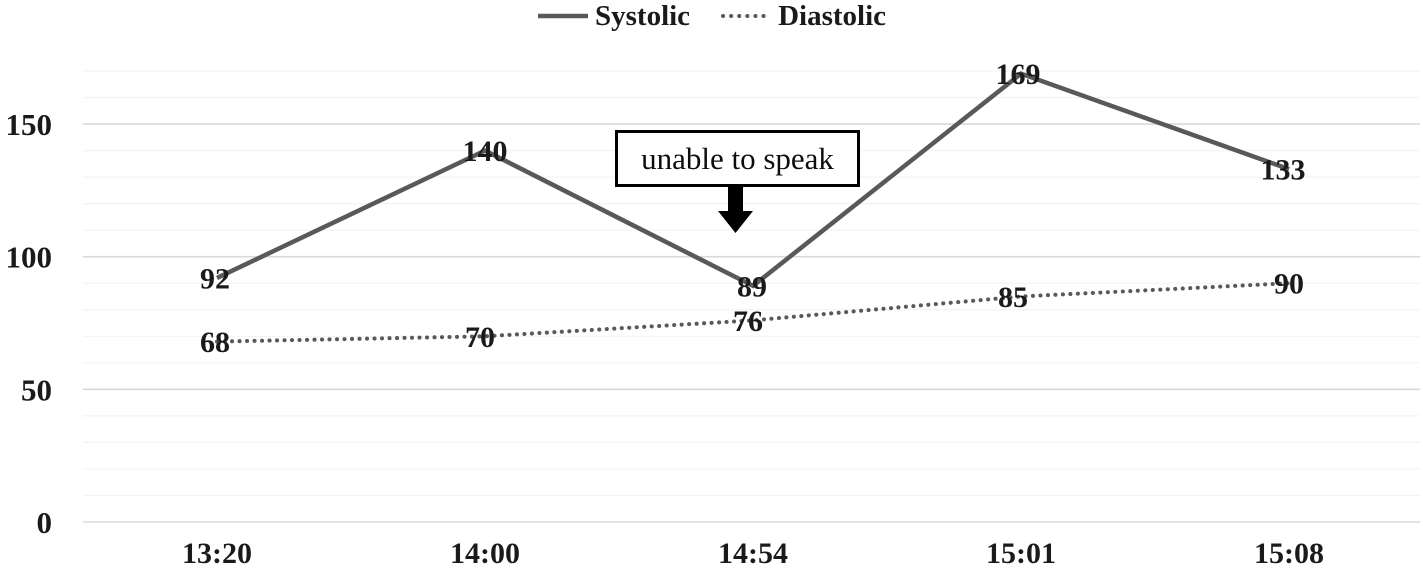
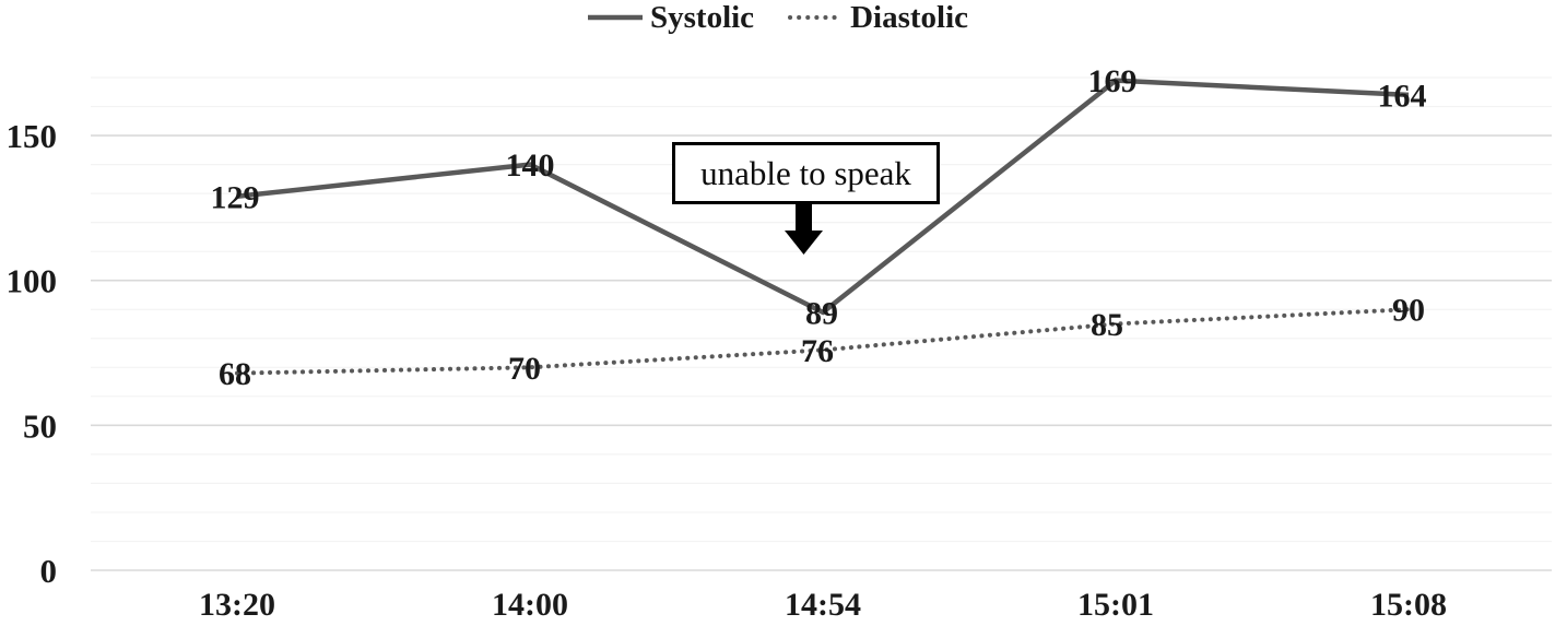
Systolic/13:20: 92 -> 129
Systolic/15:08: 133 -> 164
